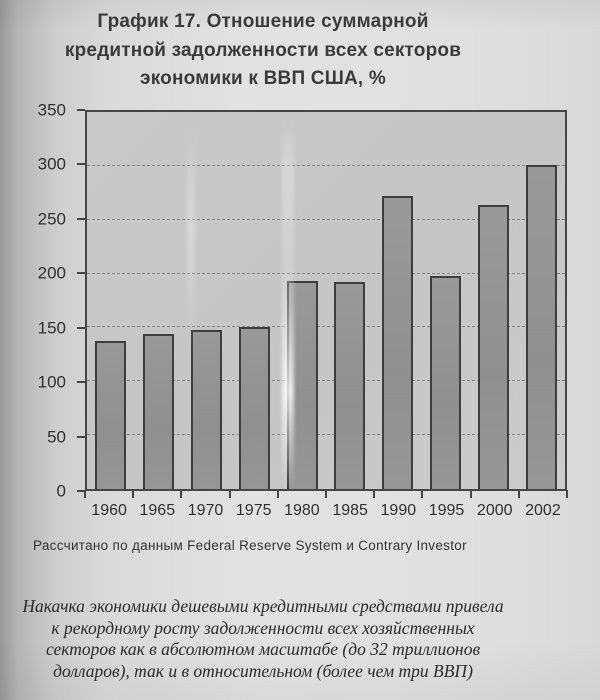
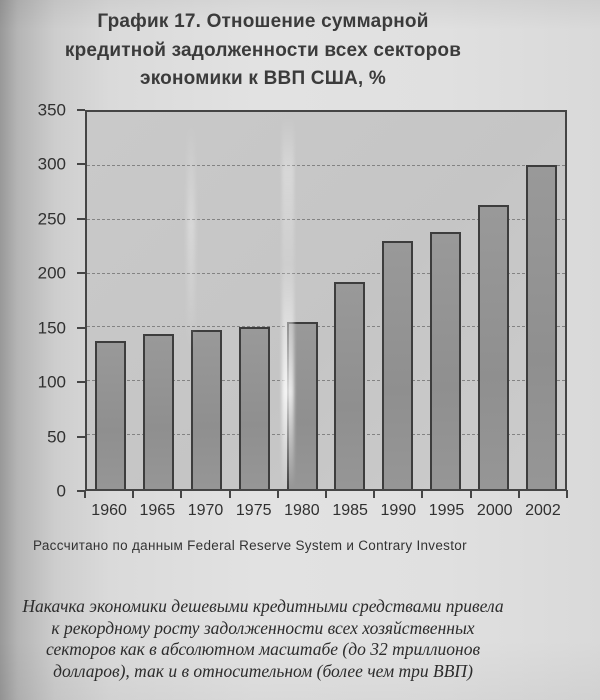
1980: 193 -> 155
1990: 272 -> 230
1995: 198 -> 239
